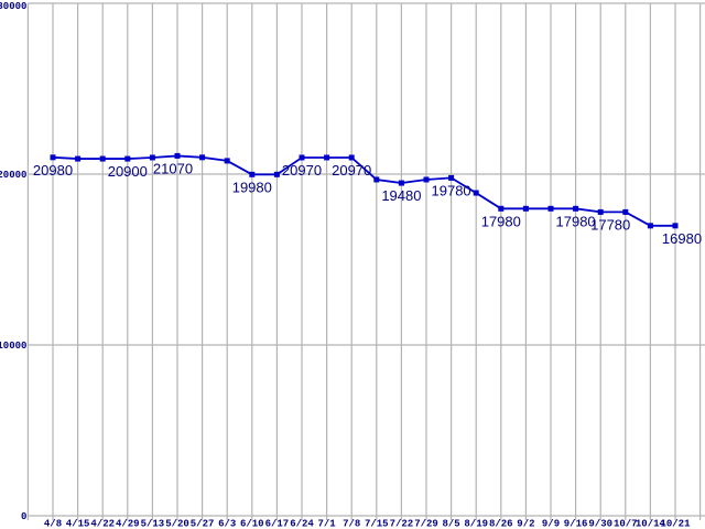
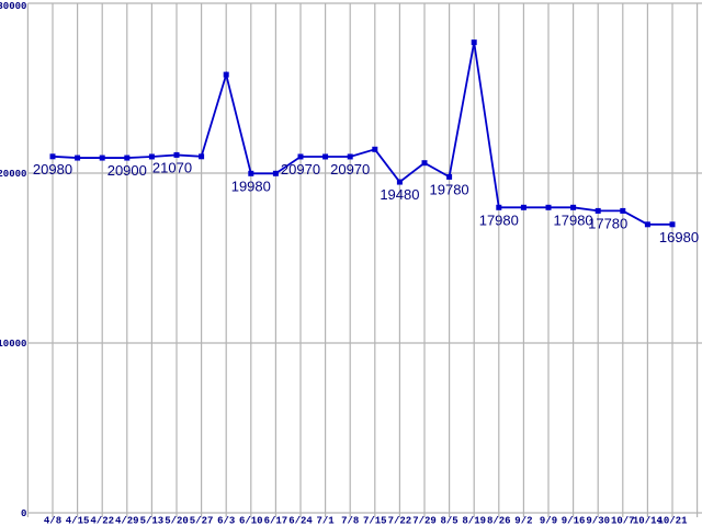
6/3: 20800 -> 25800
7/15: 19700 -> 21400
7/29: 19700 -> 20600
8/19: 18900 -> 27700
